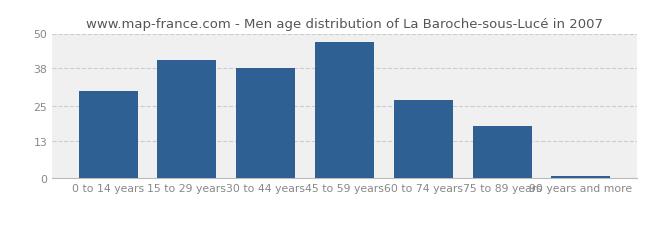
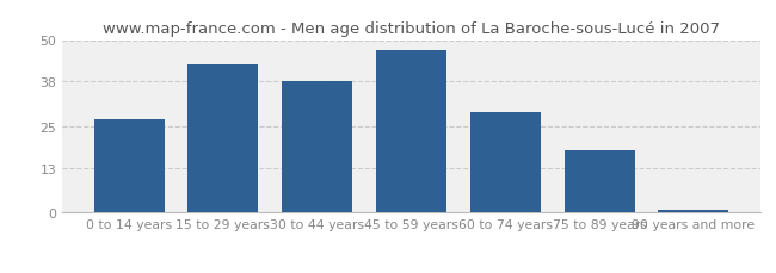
0 to 14 years: 30 -> 27
15 to 29 years: 41 -> 43
60 to 74 years: 27 -> 29
